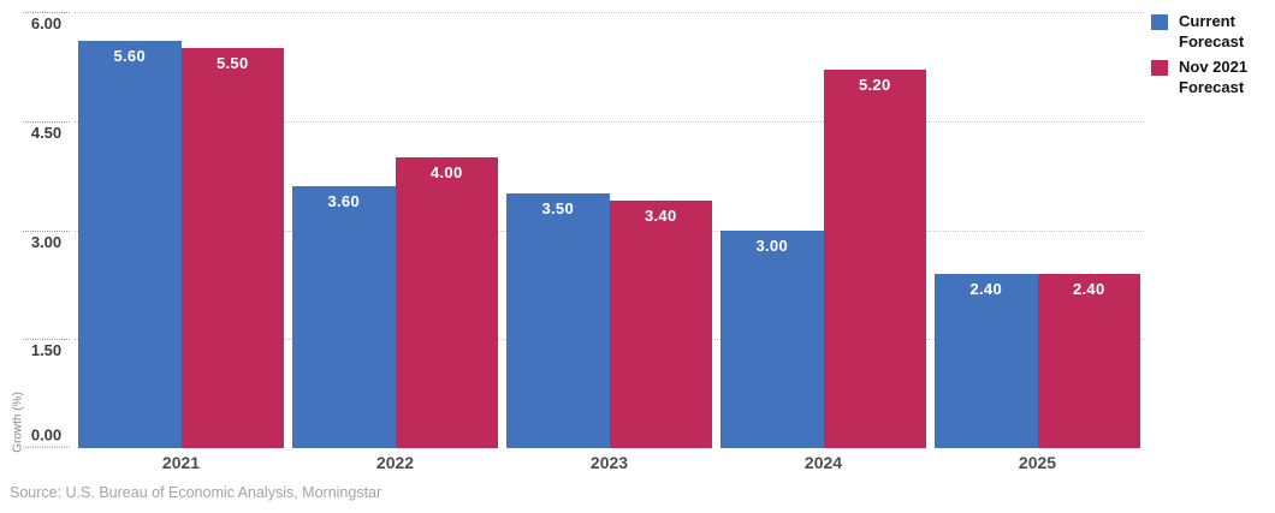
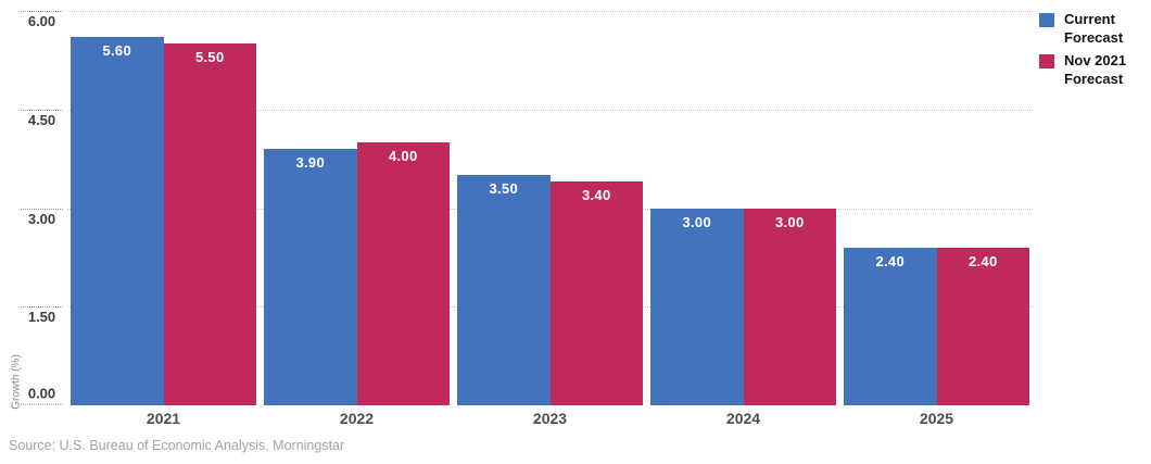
Current Forecast/2022: 3.60 -> 3.90
Nov 2021 Forecast/2024: 5.20 -> 3.00
